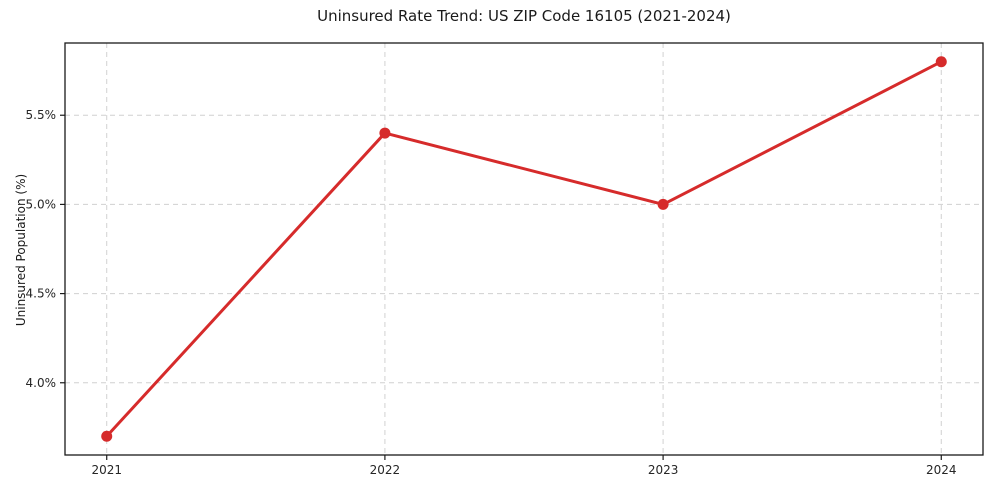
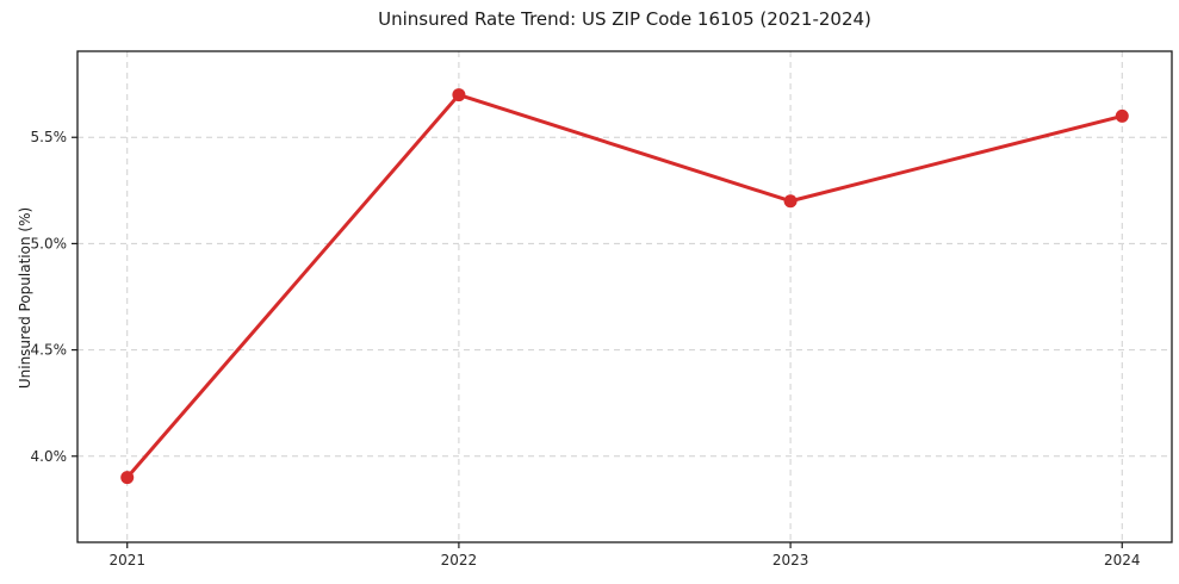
2021: 3.7% -> 3.9%
2022: 5.4% -> 5.7%
2023: 5.0% -> 5.2%
2024: 5.8% -> 5.6%
